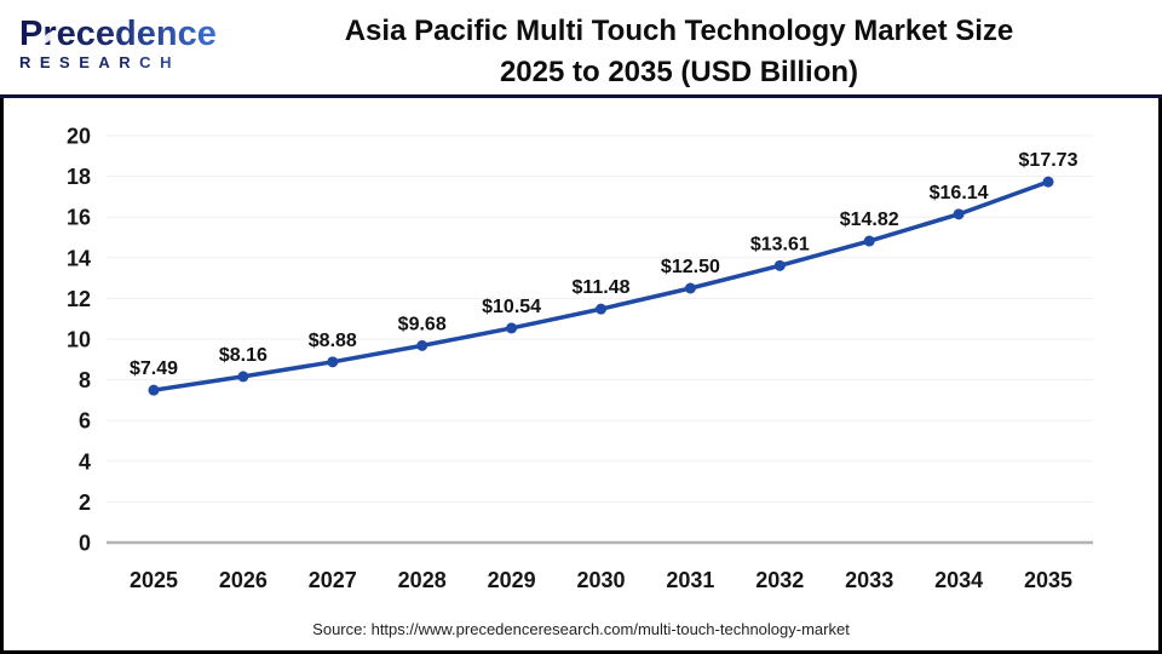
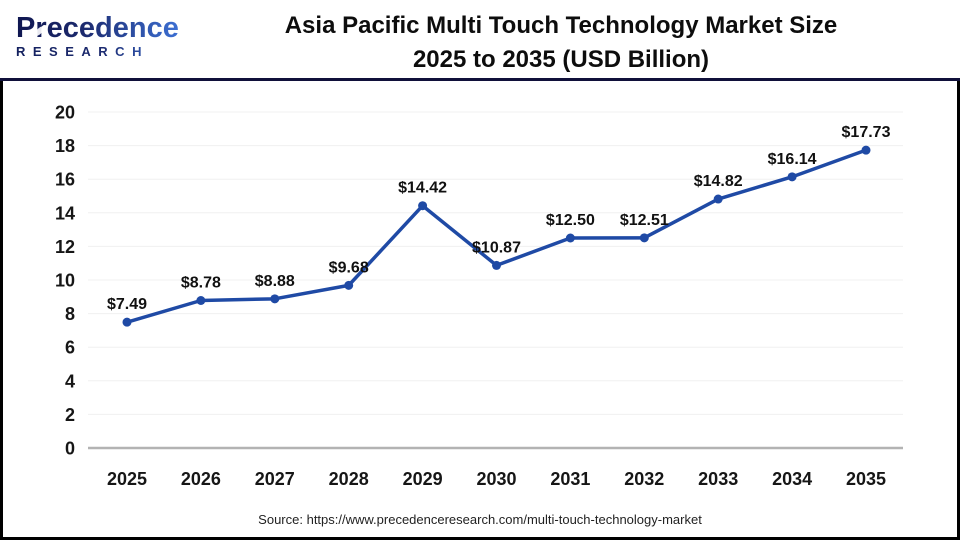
2026: $8.16 -> $8.78
2029: $10.54 -> $14.42
2030: $11.48 -> $10.87
2032: $13.61 -> $12.51
